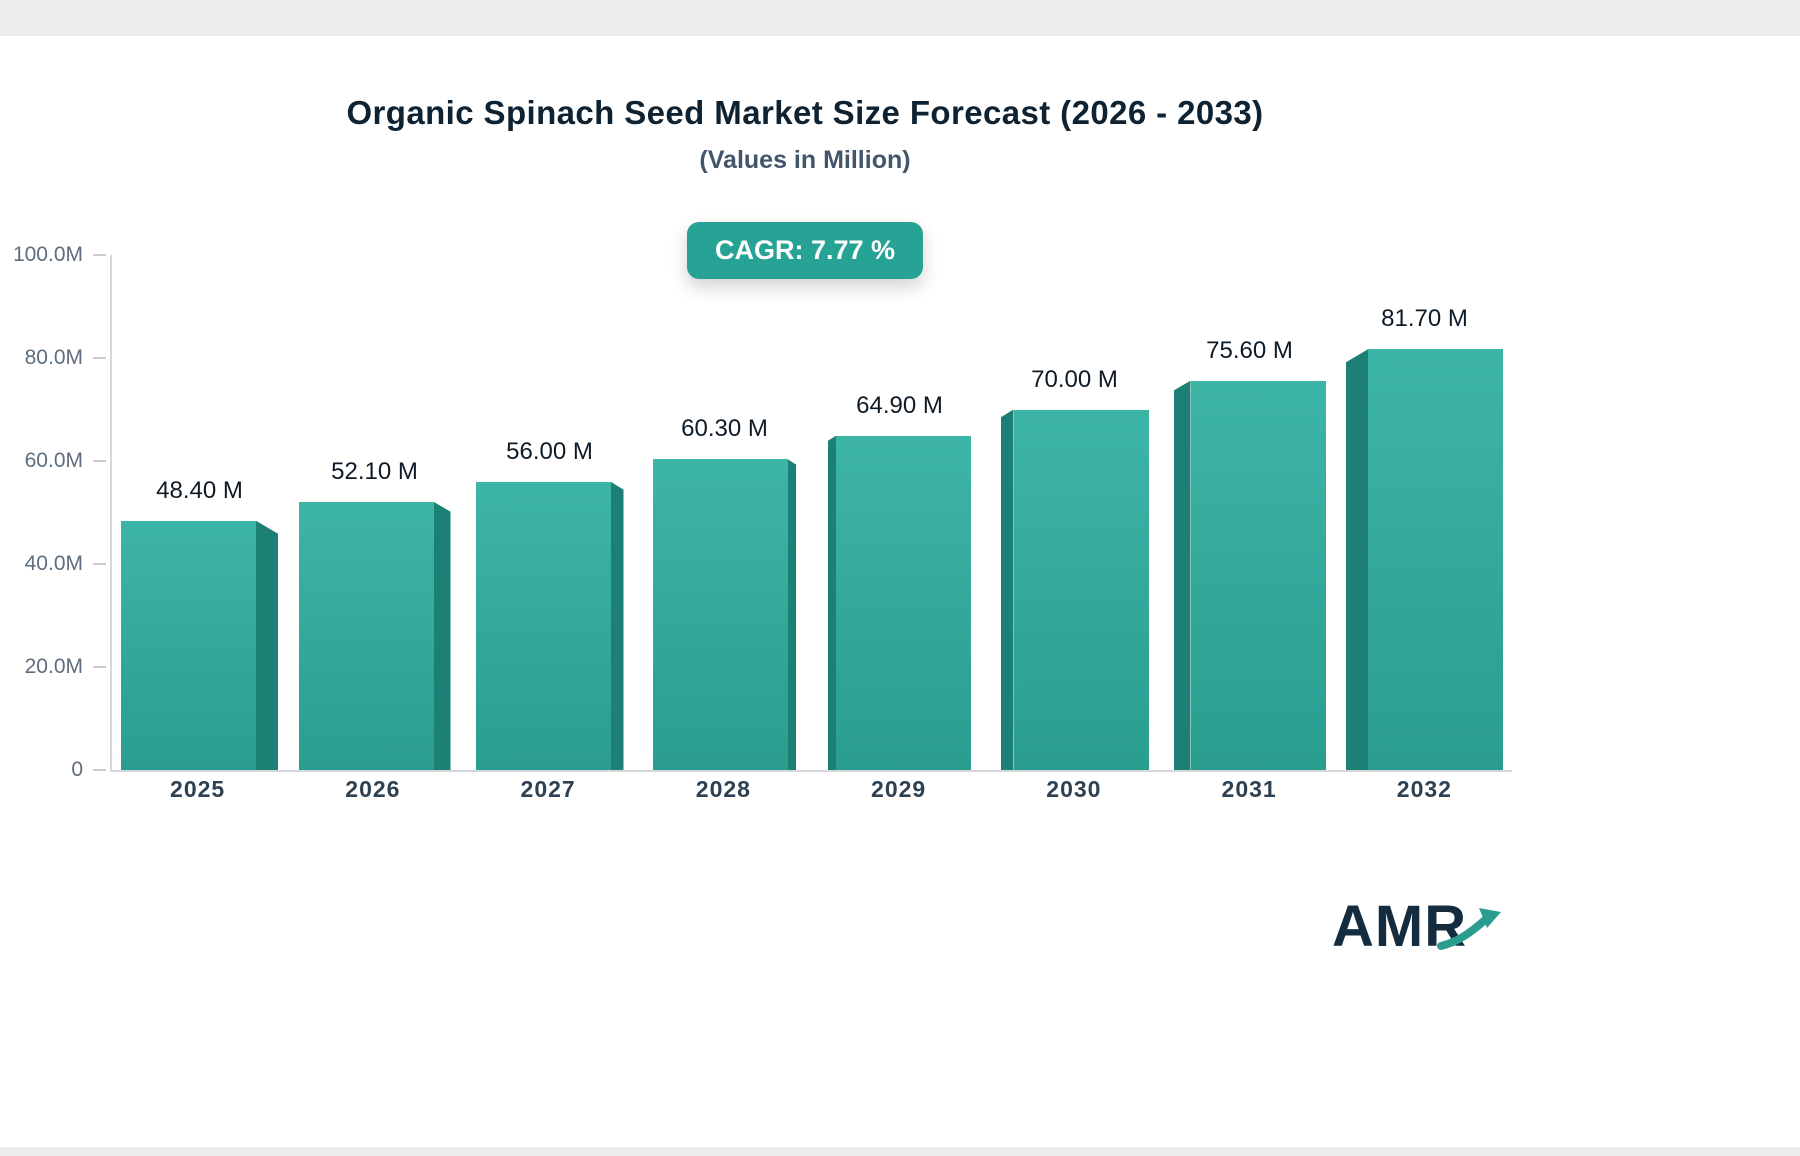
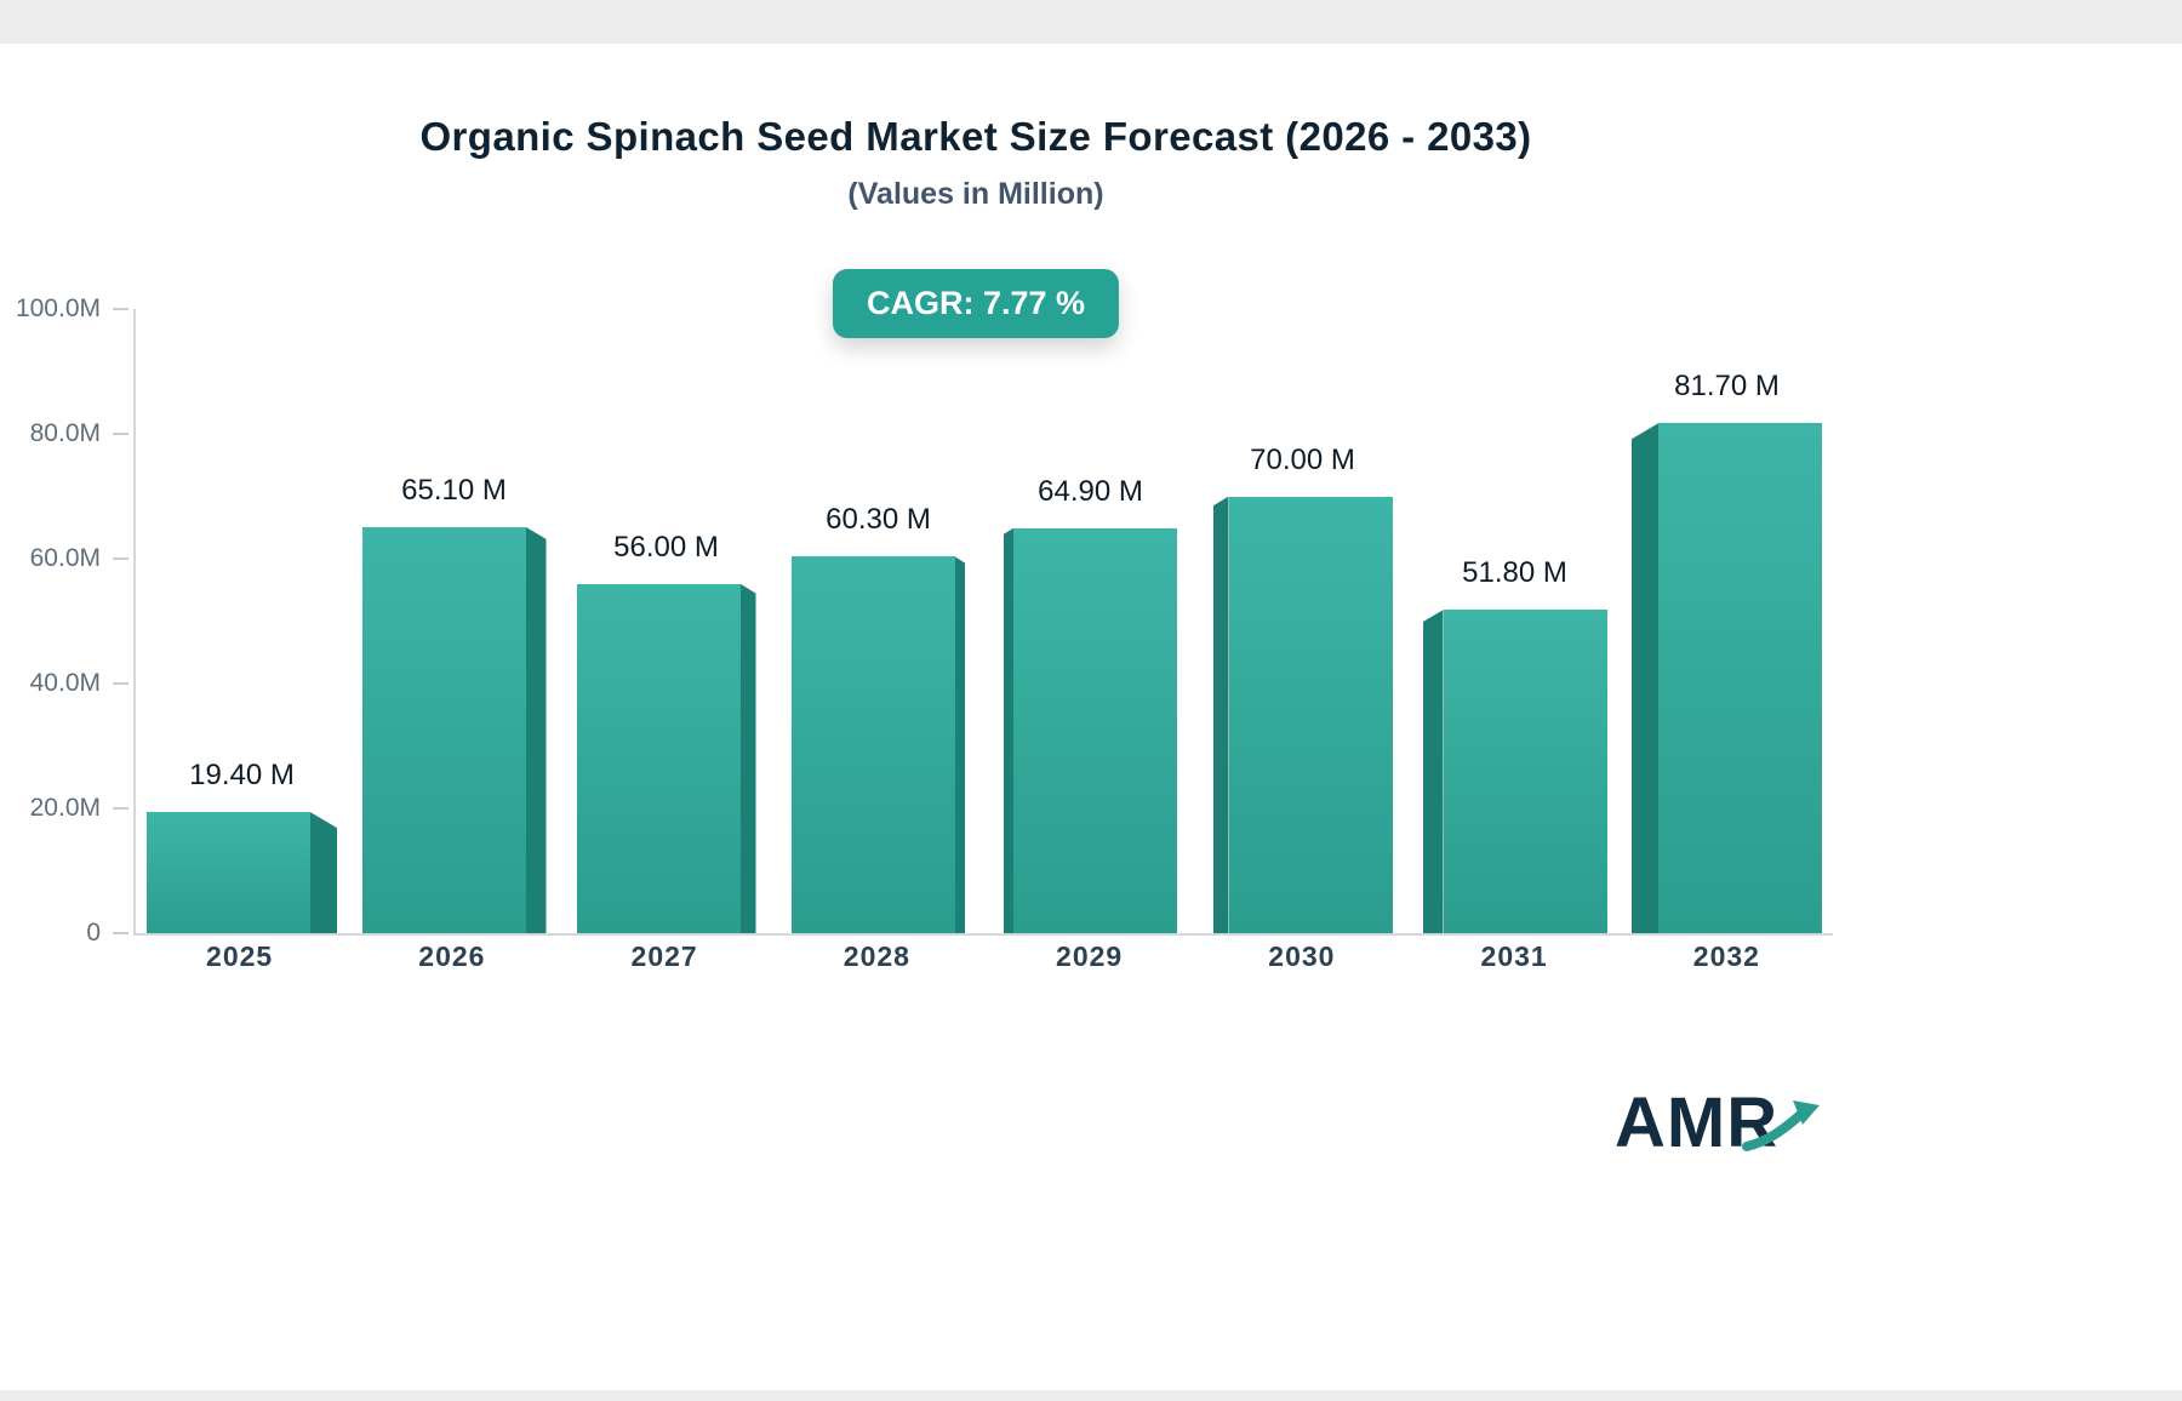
2025: 48.40 -> 19.40
2026: 52.10 -> 65.10
2031: 75.60 -> 51.80
